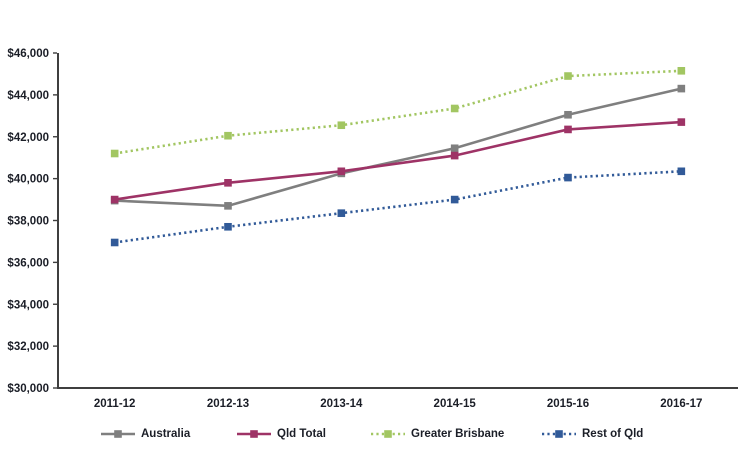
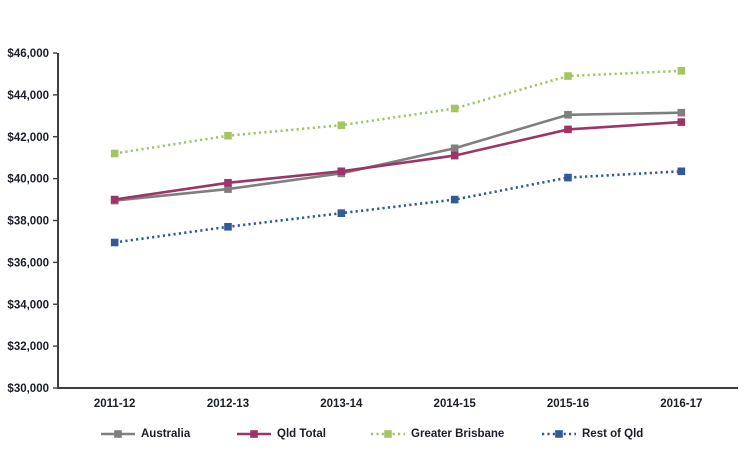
Australia/2012-13: $38700 -> $39500
Australia/2016-17: $44300 -> $43200
